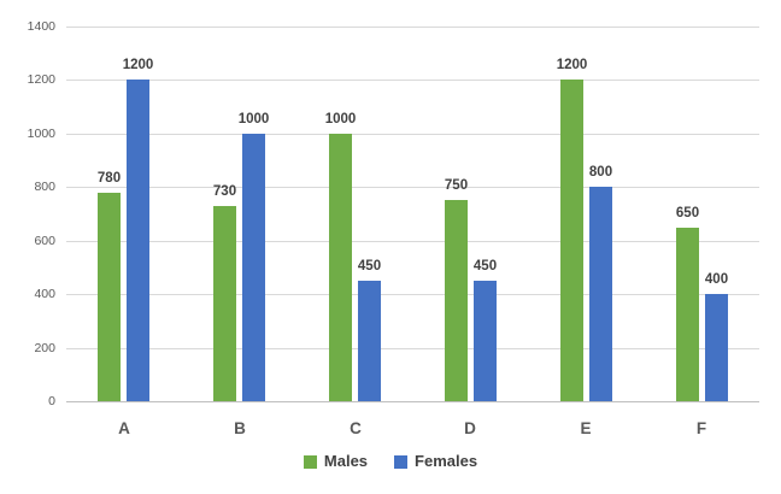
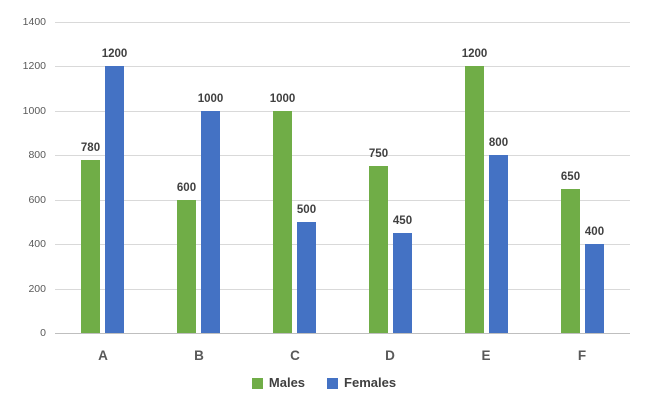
Males/B: 730 -> 600
Females/C: 450 -> 500
